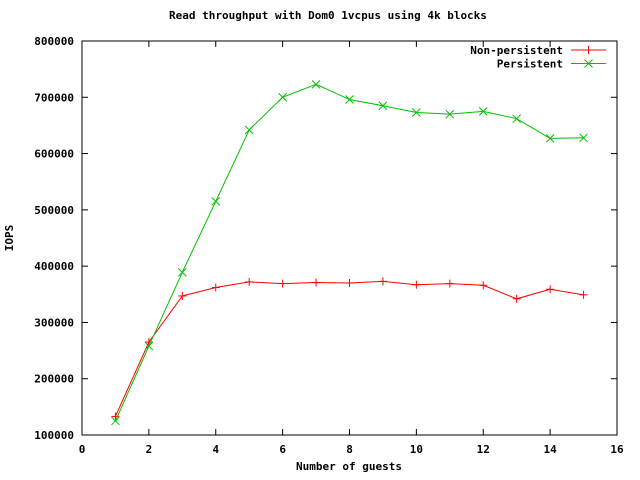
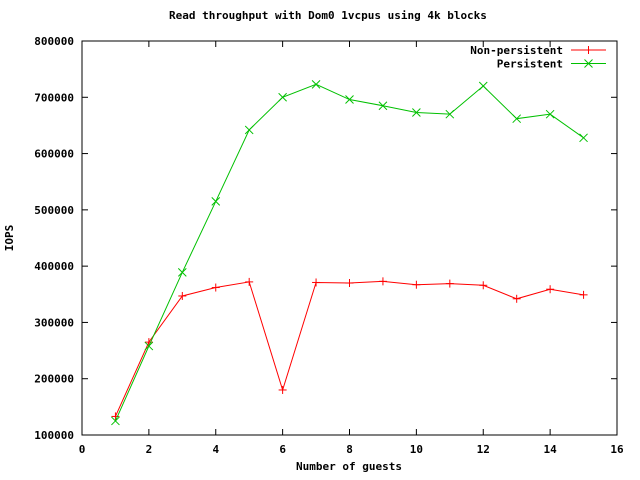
Non-persistent/6: 370000 -> 180000
Persistent/12: 680000 -> 720000
Persistent/14: 630000 -> 670000
